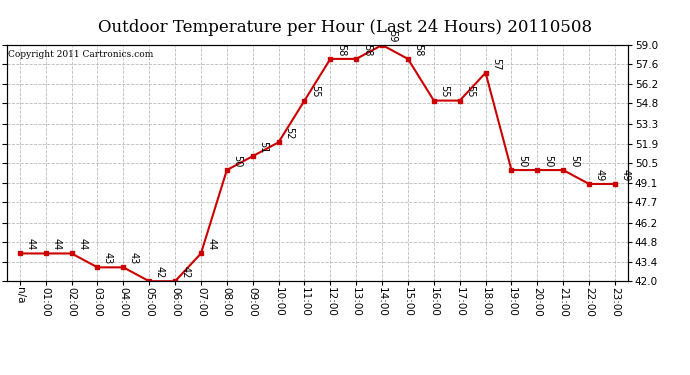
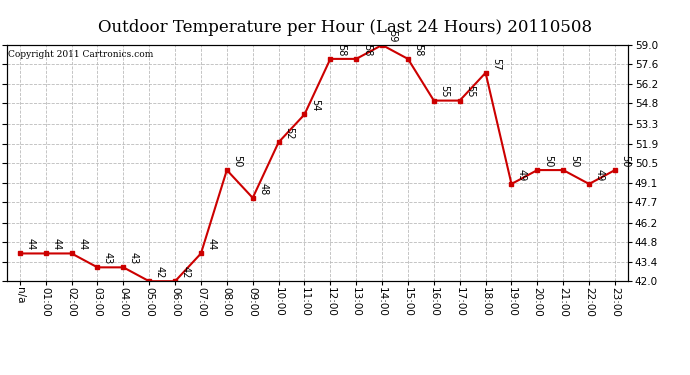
09:00: 51 -> 48
11:00: 55 -> 54
19:00: 50 -> 49
23:00: 49 -> 50
